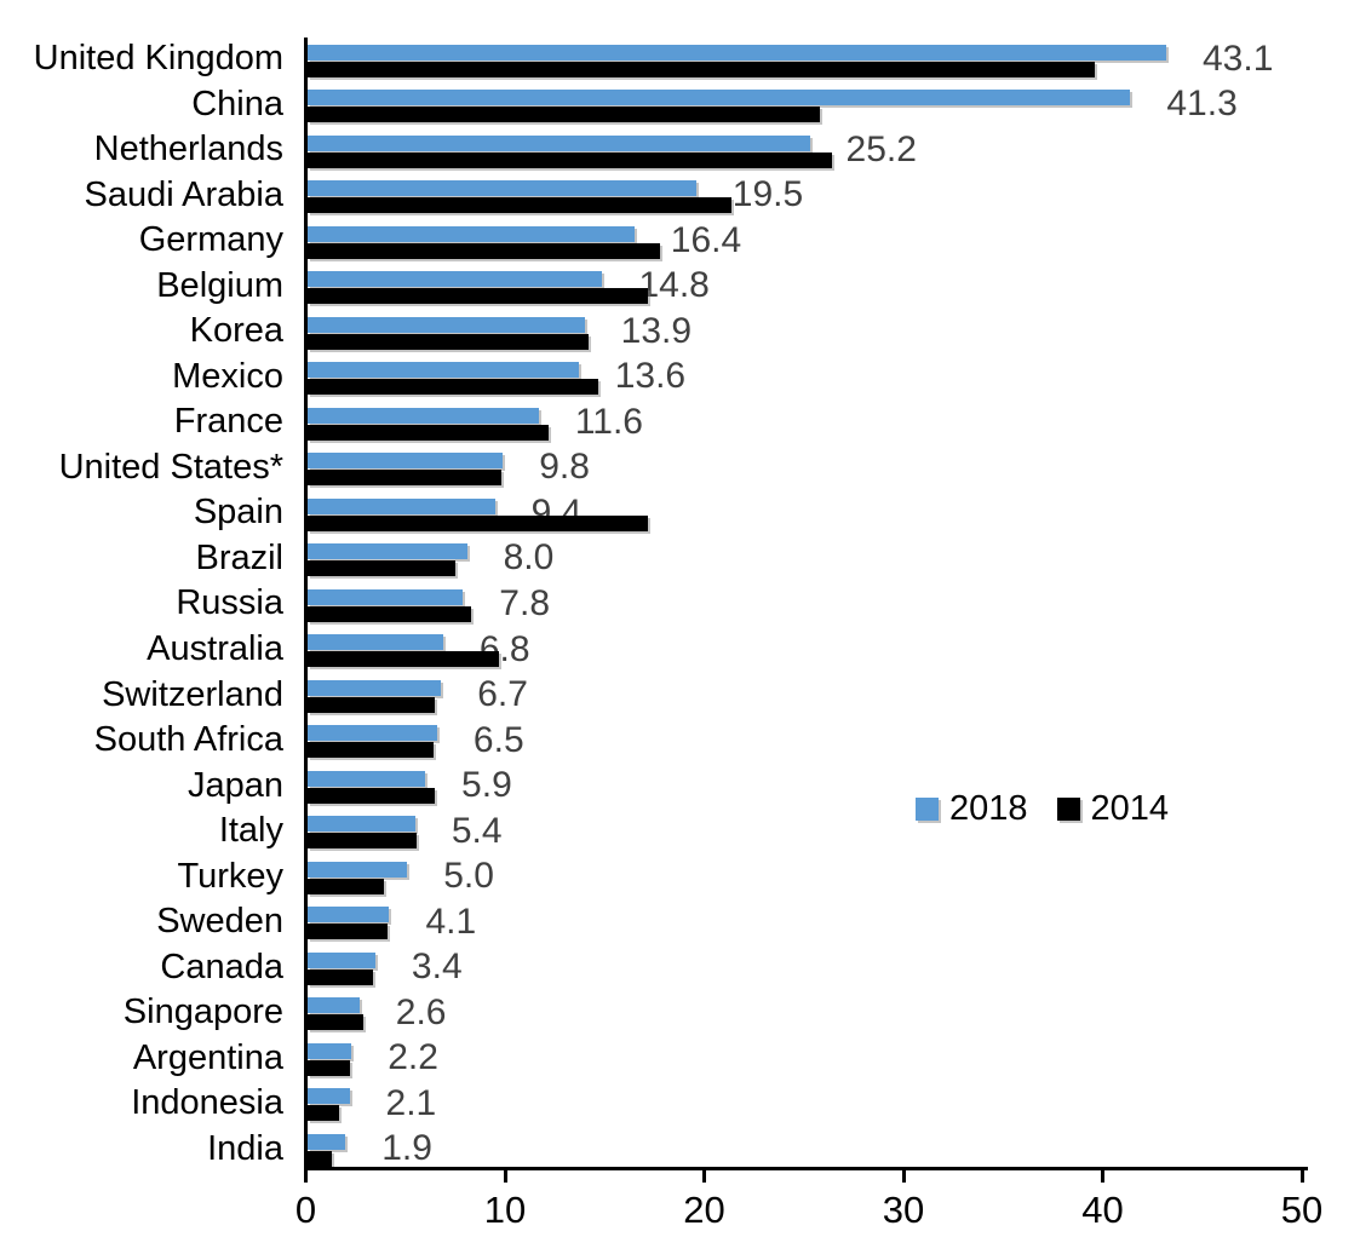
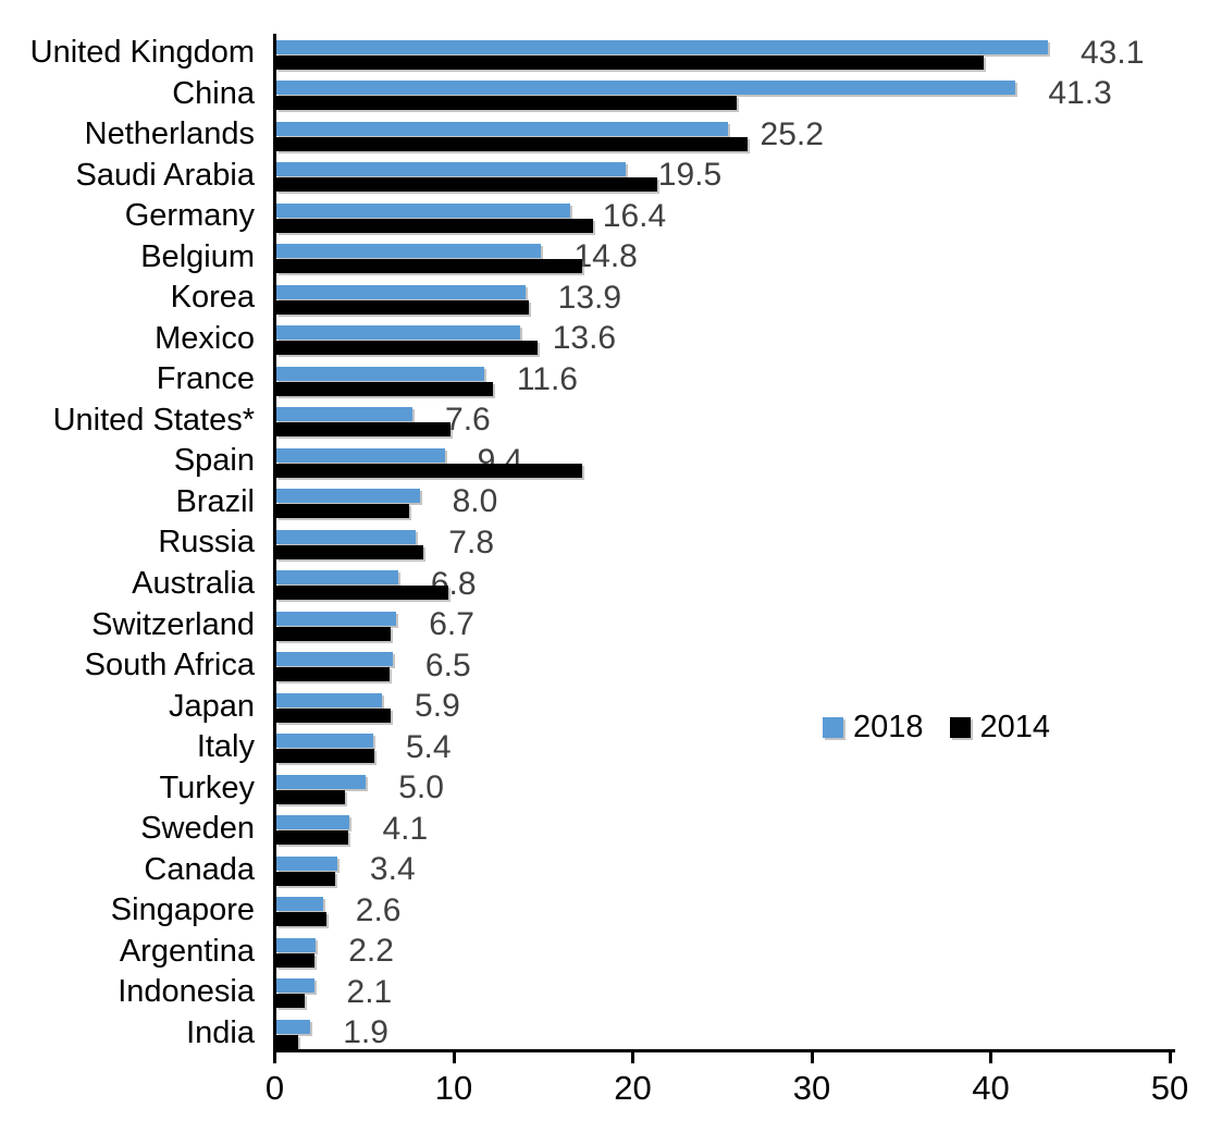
2018/United States*: 9.8 -> 7.6
